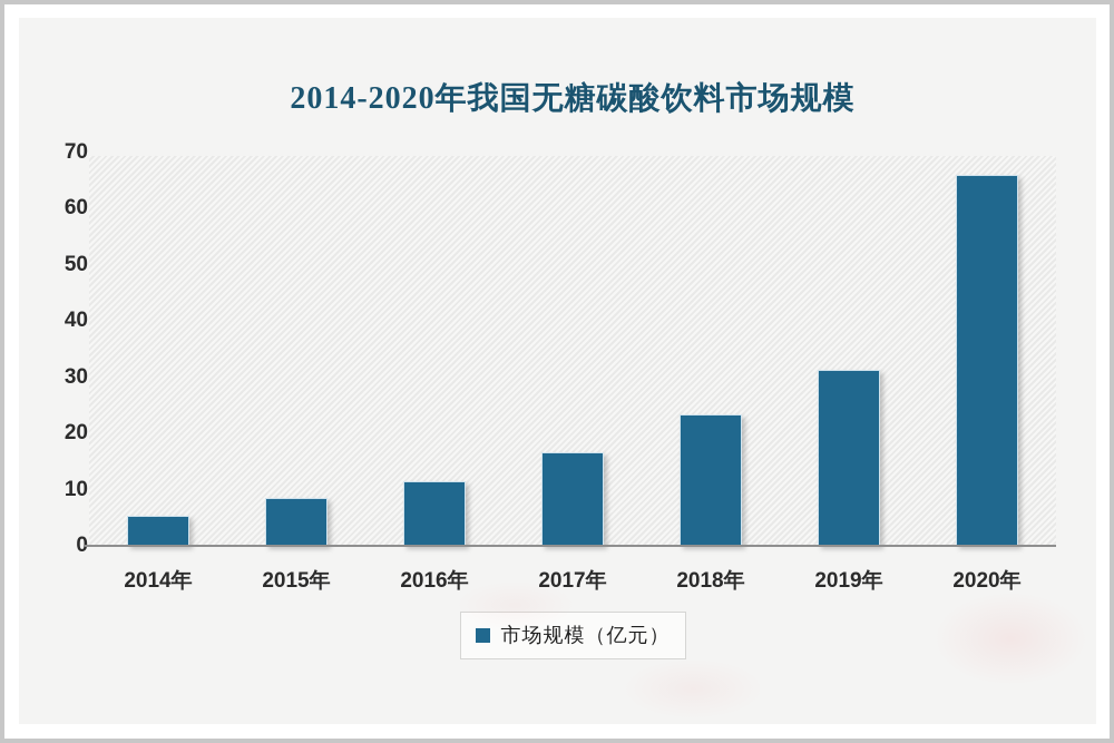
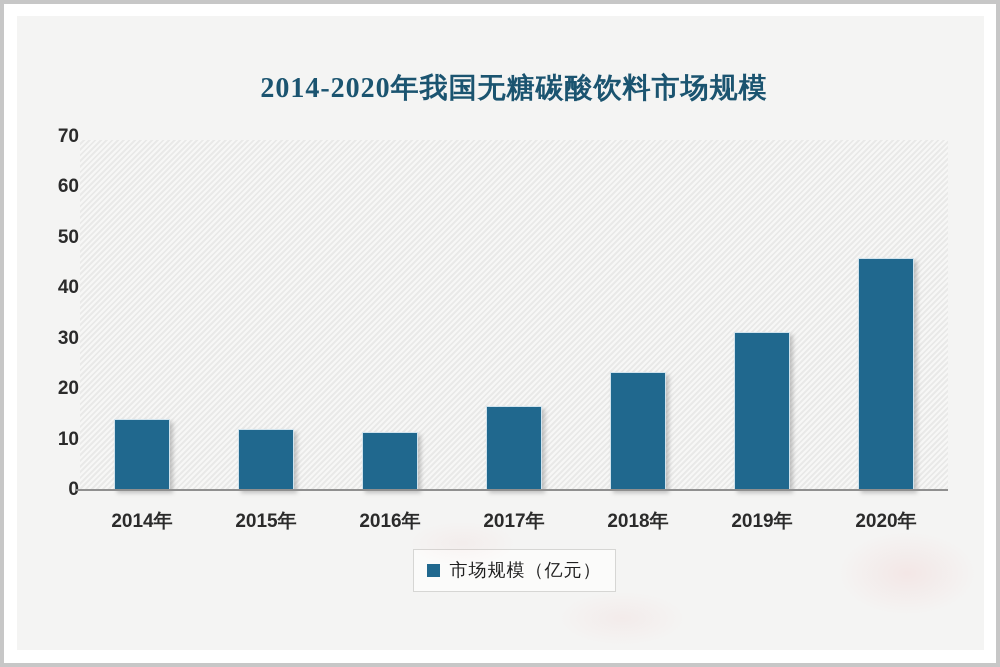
2014年: 5 -> 14
2015年: 8 -> 12
2020年: 66 -> 46
